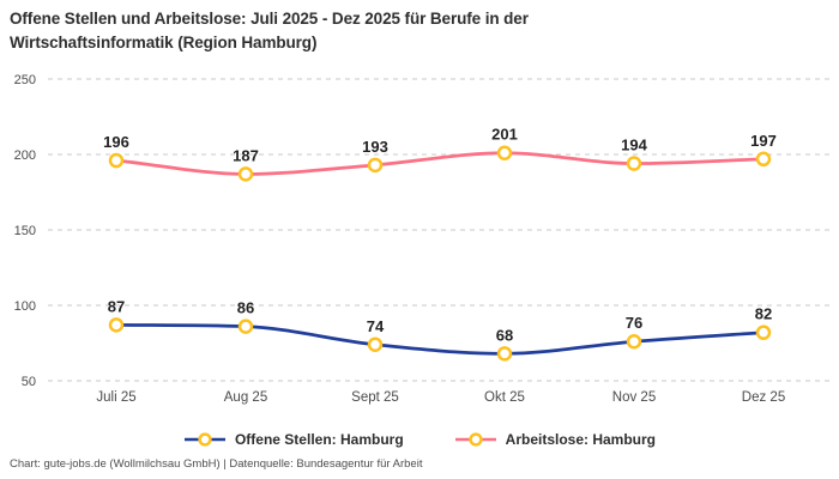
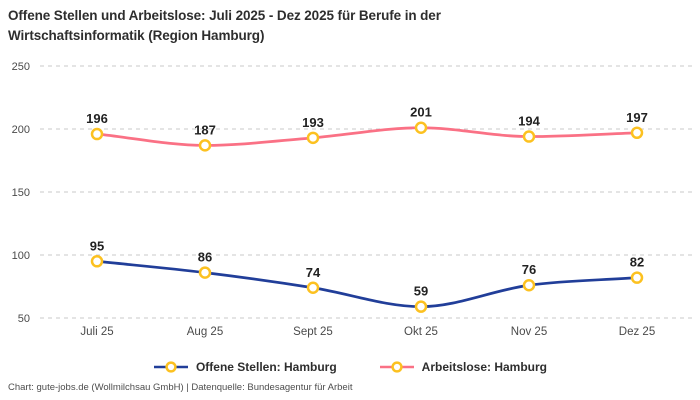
Offene Stellen: Hamburg/Juli 25: 87 -> 95
Offene Stellen: Hamburg/Okt 25: 68 -> 59
